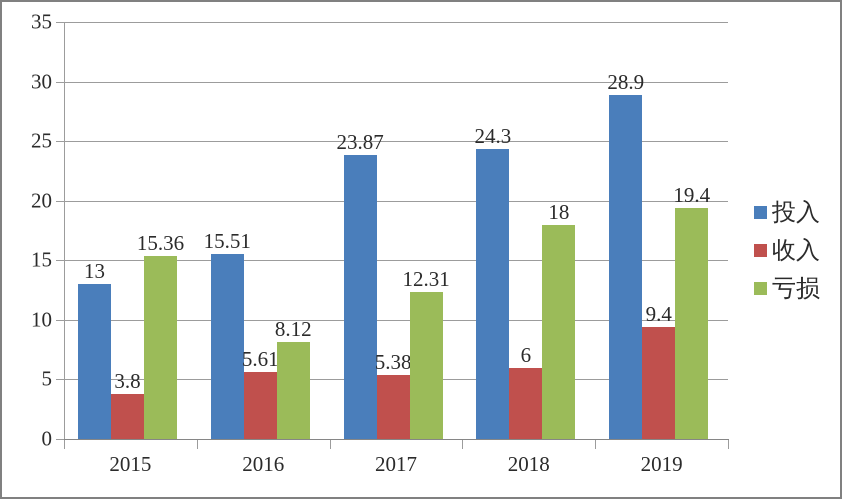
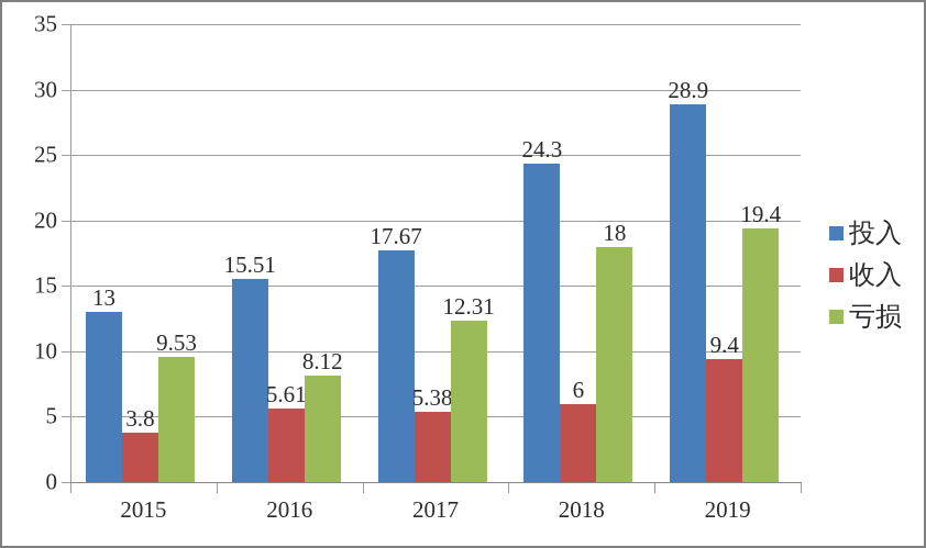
亏损/2015: 15.36 -> 9.53
投入/2017: 23.87 -> 17.67
